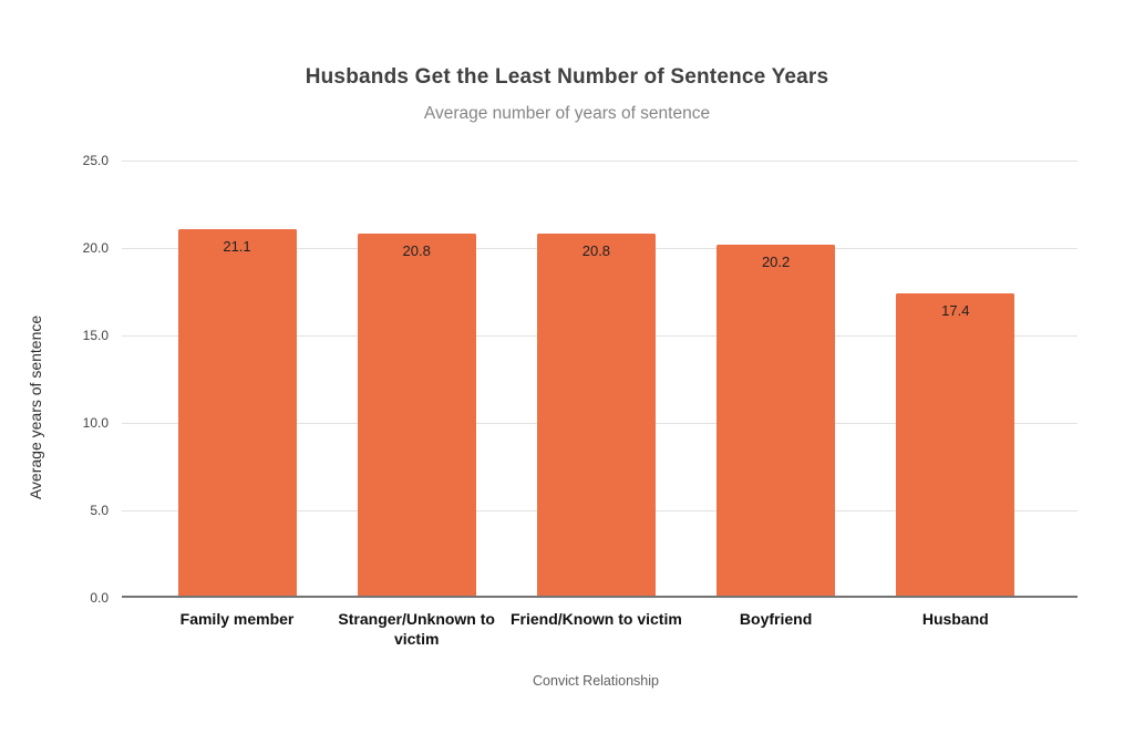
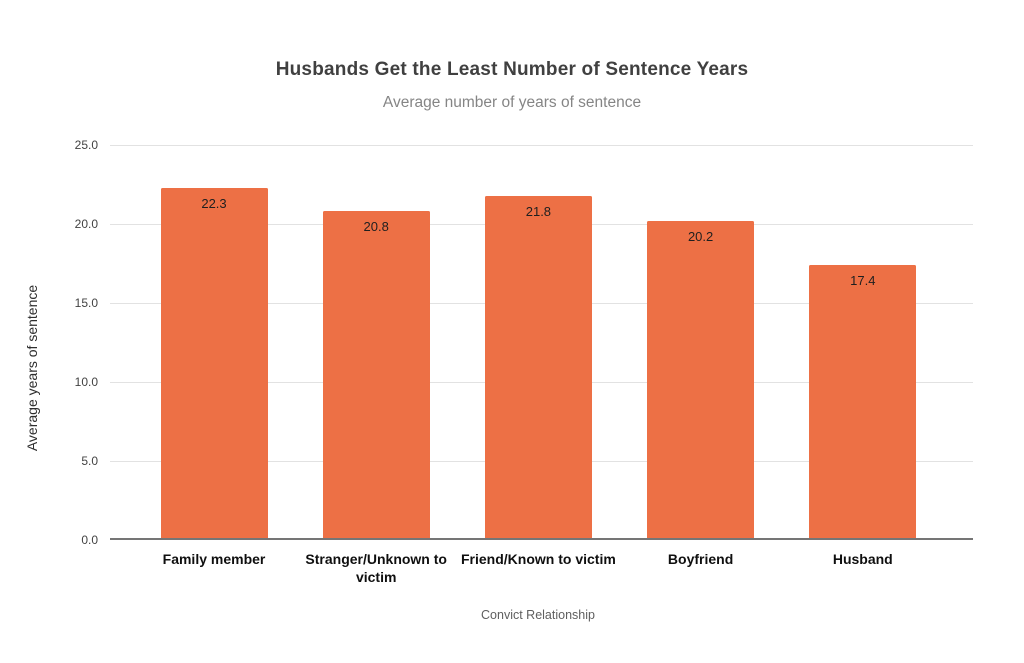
Family member: 21.1 -> 22.3
Friend/Known to victim: 20.8 -> 21.8
